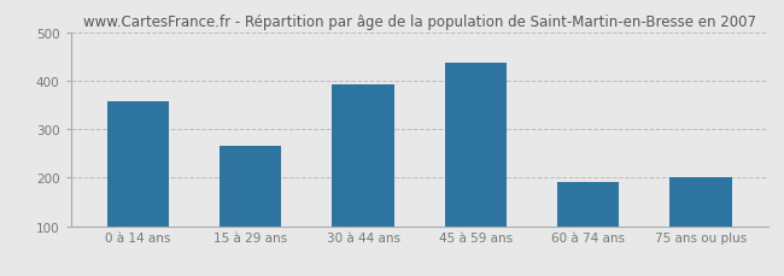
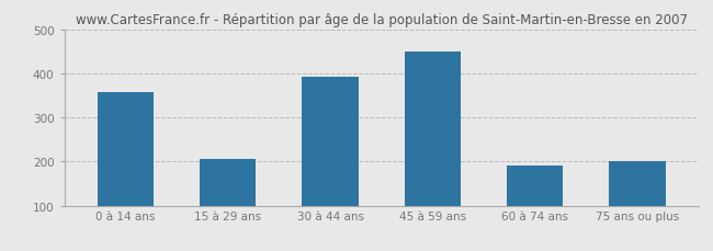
15 à 29 ans: 265 -> 205
45 à 59 ans: 437 -> 450
